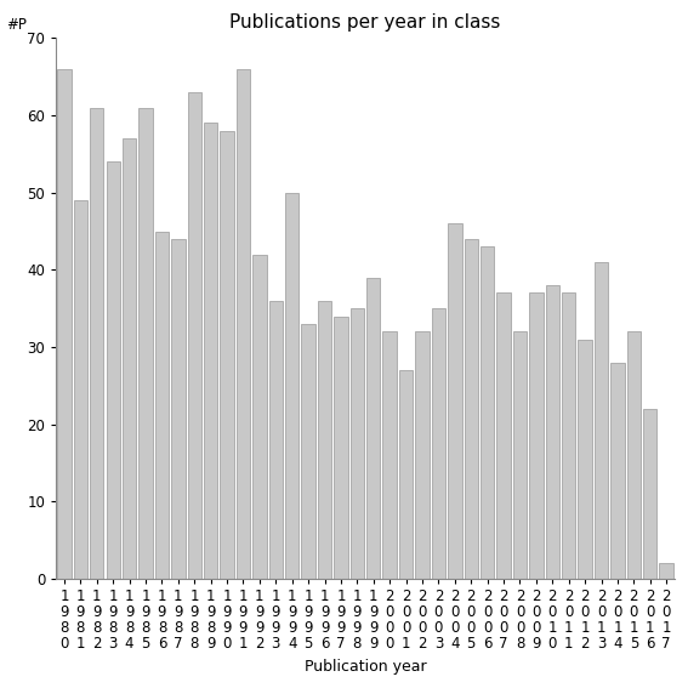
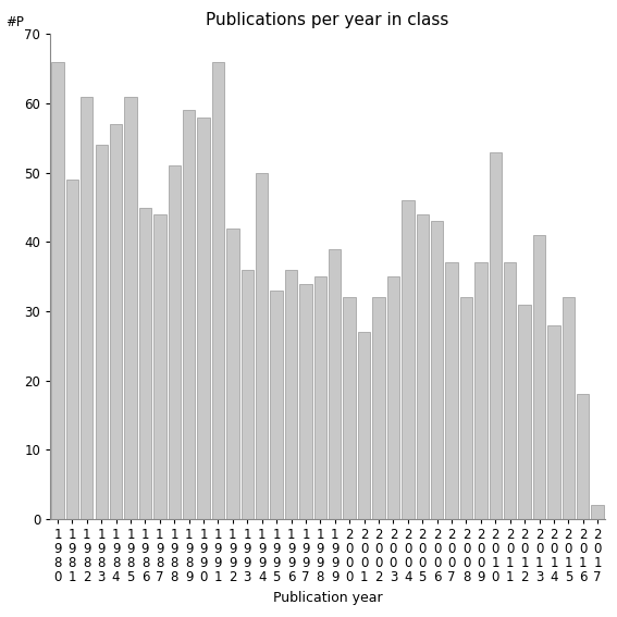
1 9 8 8: 63 -> 51
2 0 1 0: 38 -> 53
2 0 1 6: 22 -> 18
